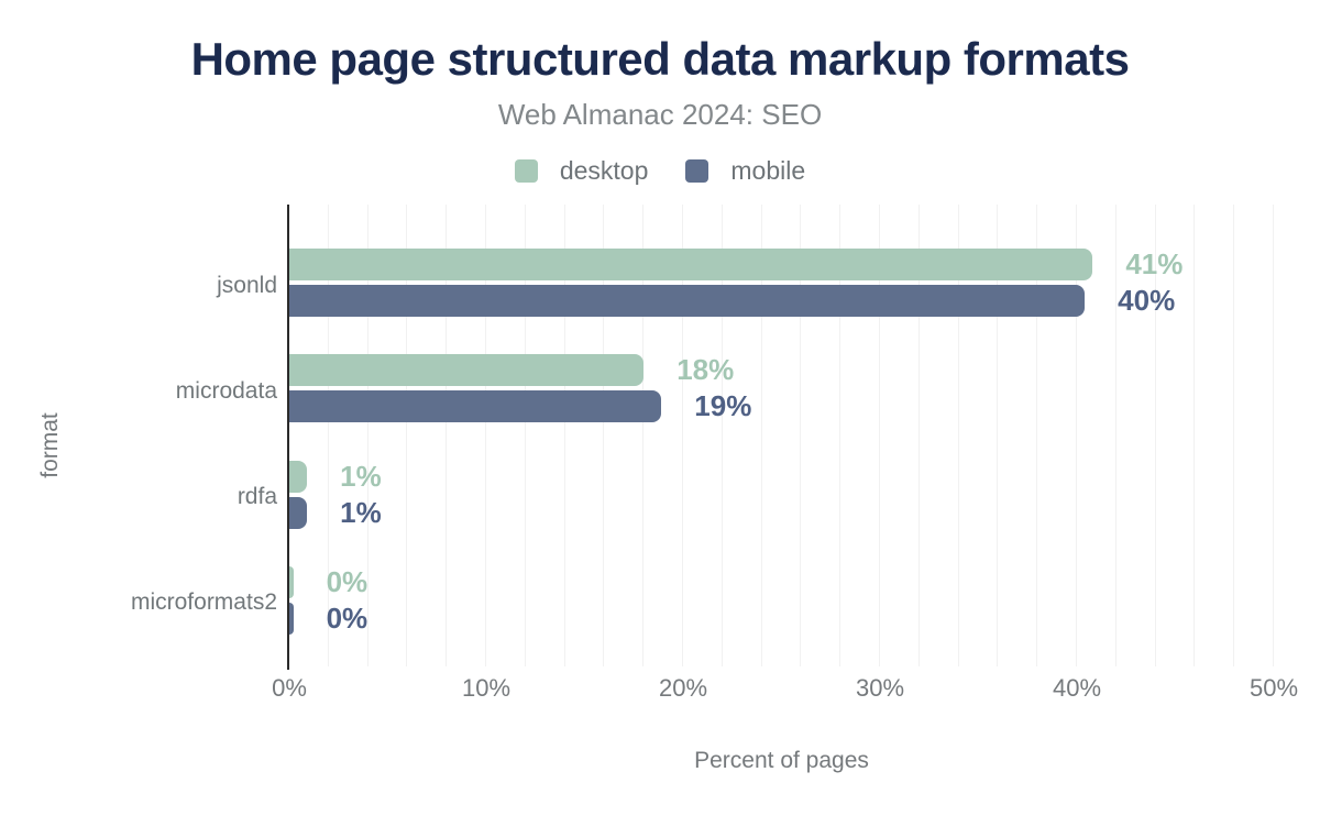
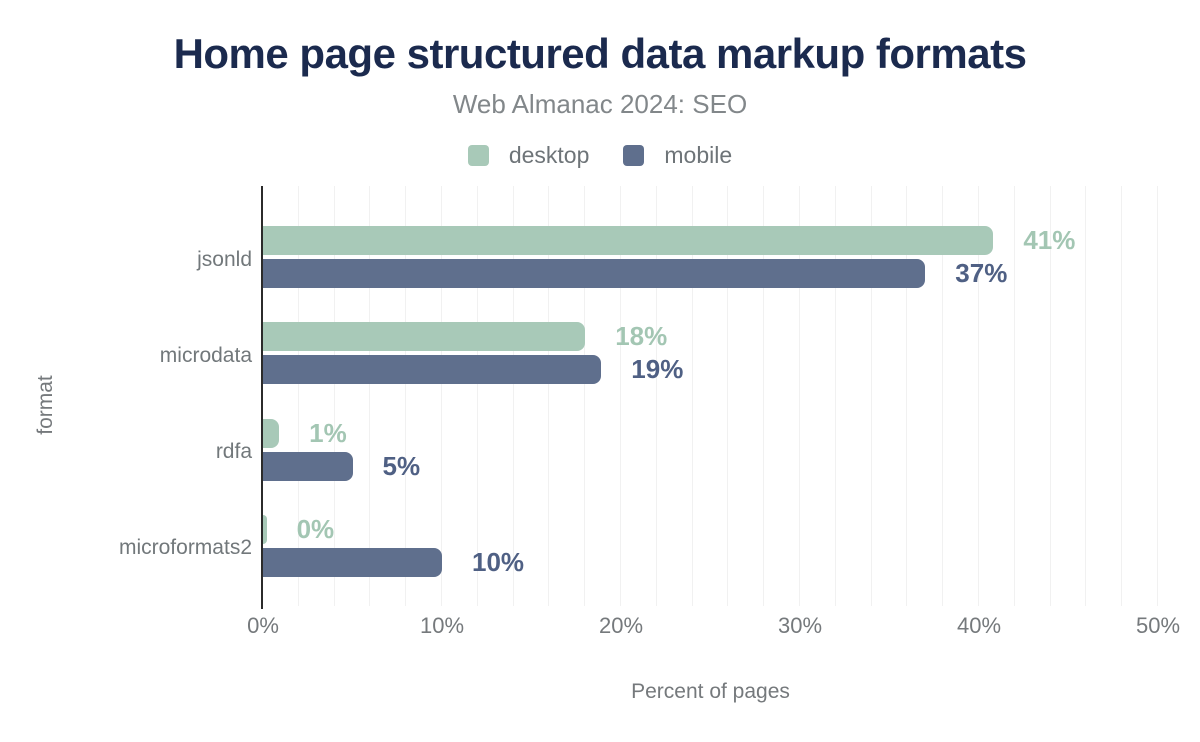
mobile/jsonld: 40% -> 37%
mobile/rdfa: 1% -> 5%
mobile/microformats2: 0% -> 10%
